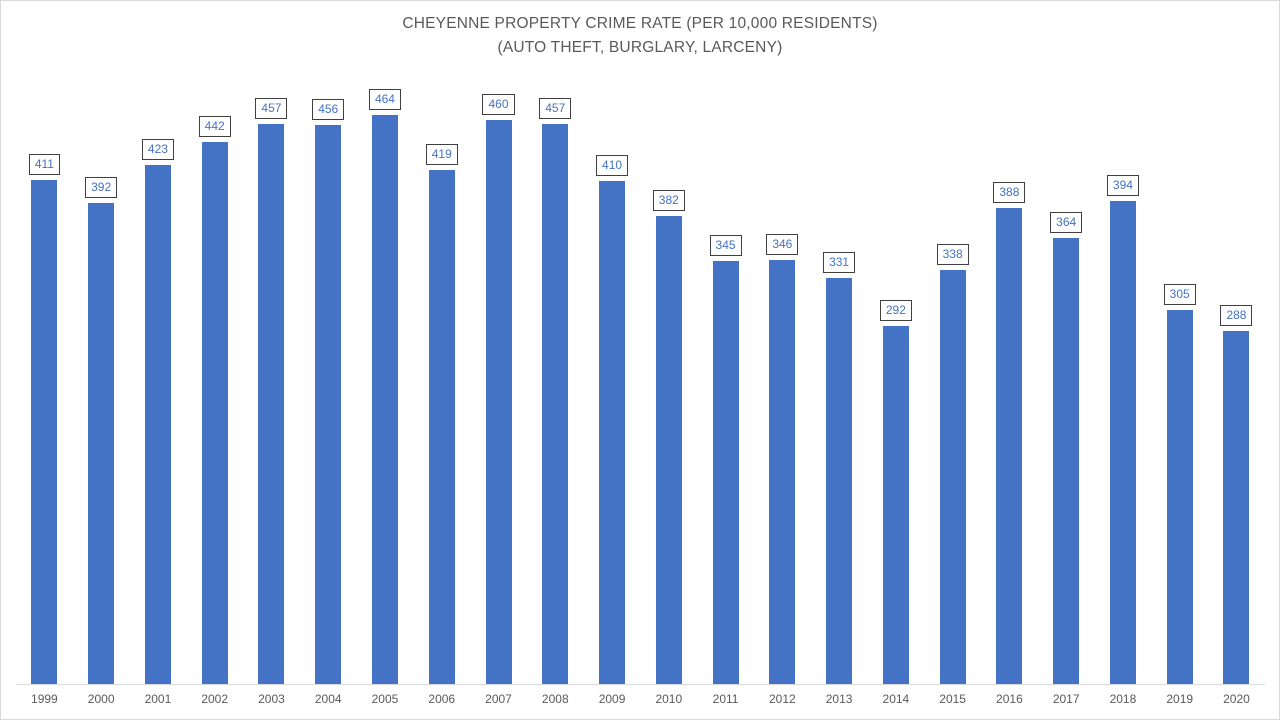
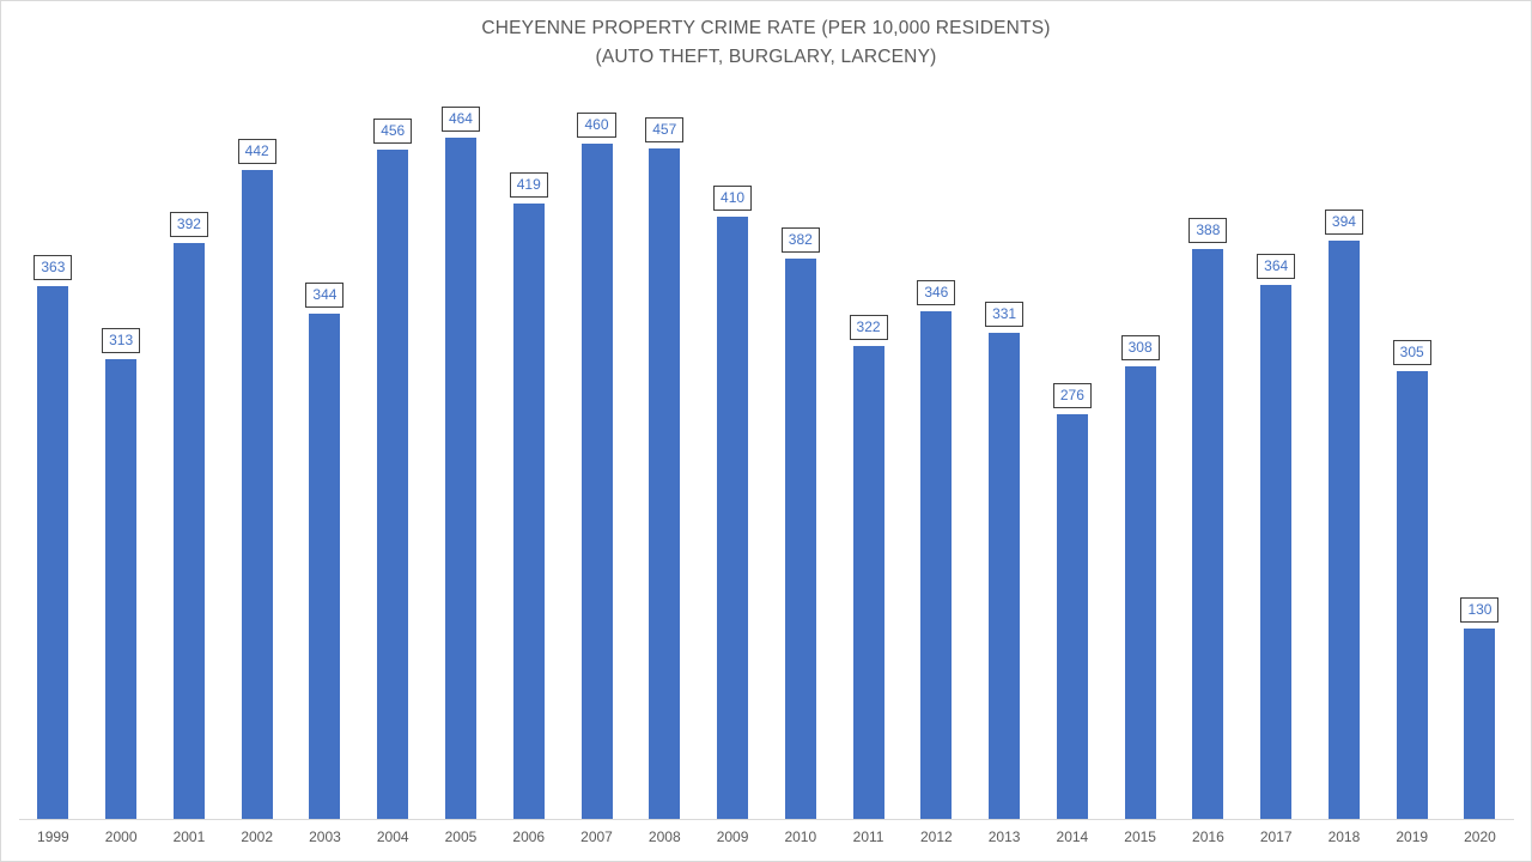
1999: 411 -> 363
2000: 392 -> 313
2001: 423 -> 392
2003: 457 -> 344
2011: 345 -> 322
2014: 292 -> 276
2015: 338 -> 308
2020: 288 -> 130
